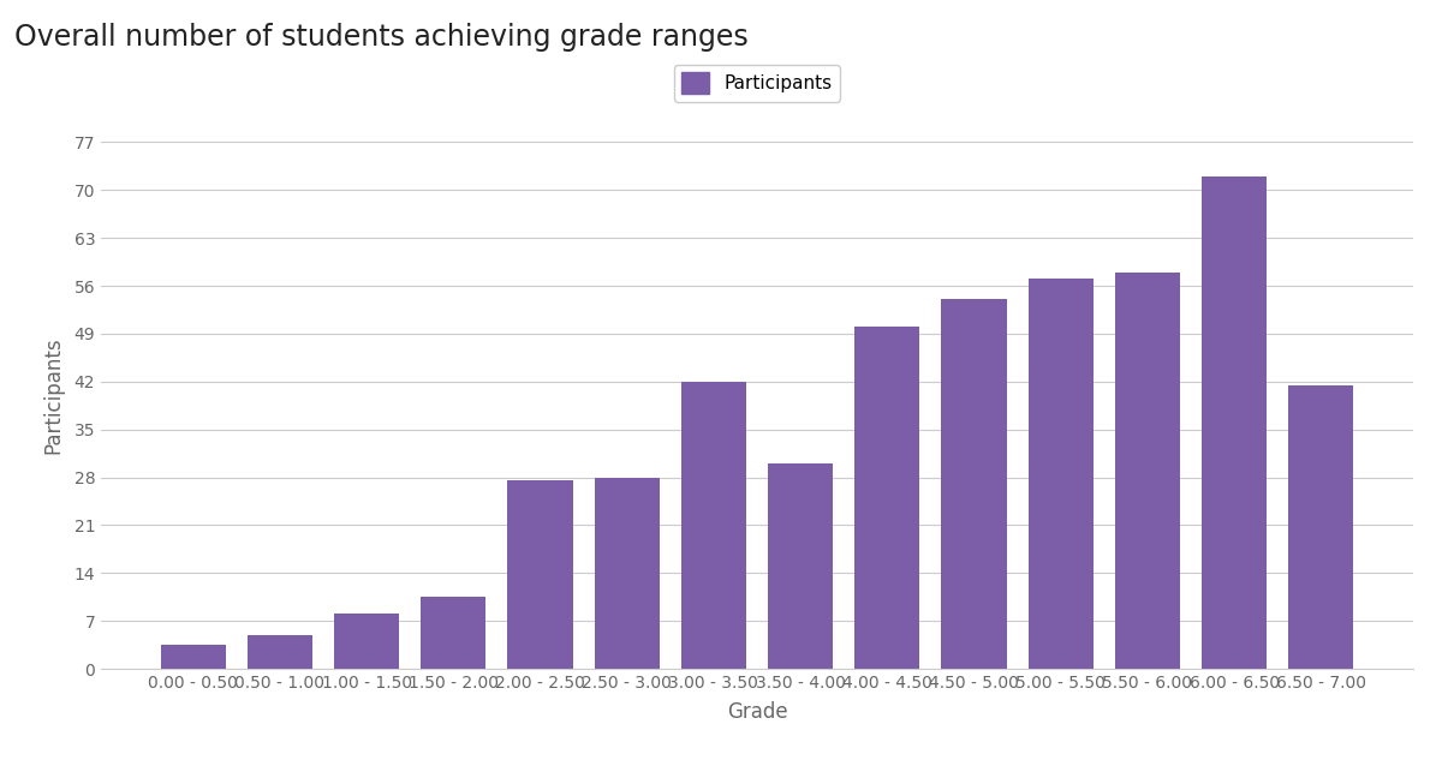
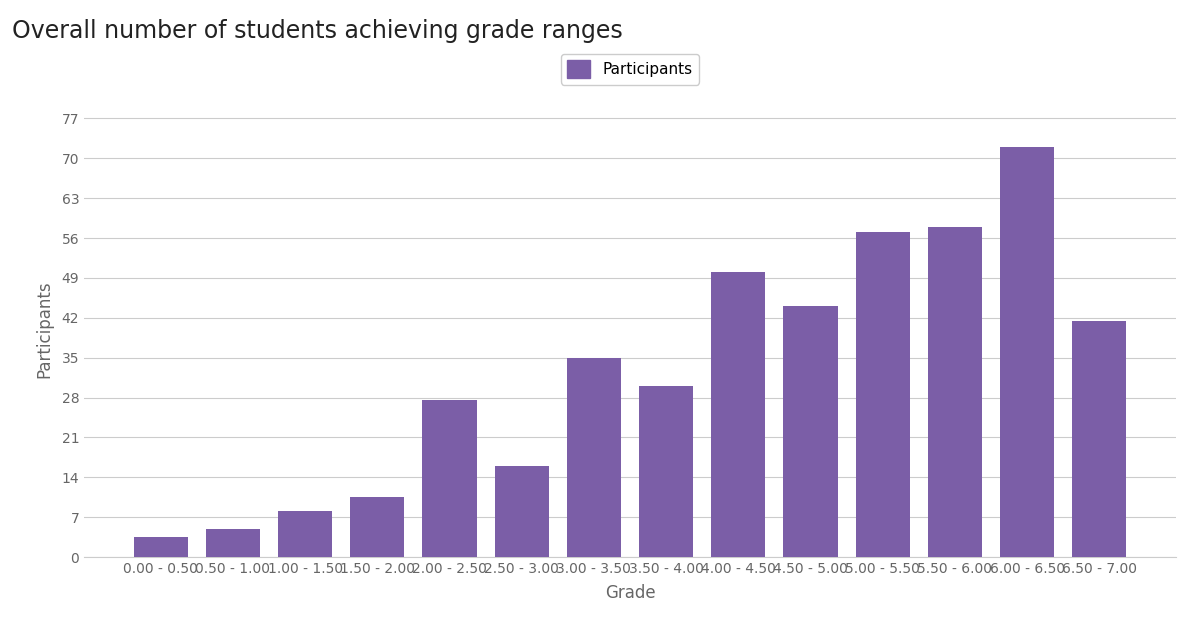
2.50 - 3.00: 28.0 -> 16.0
3.00 - 3.50: 42.0 -> 35.0
4.50 - 5.00: 54.0 -> 44.0
